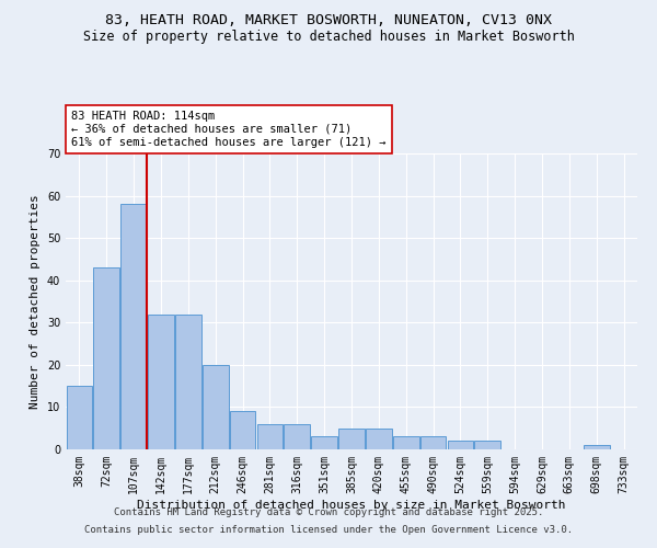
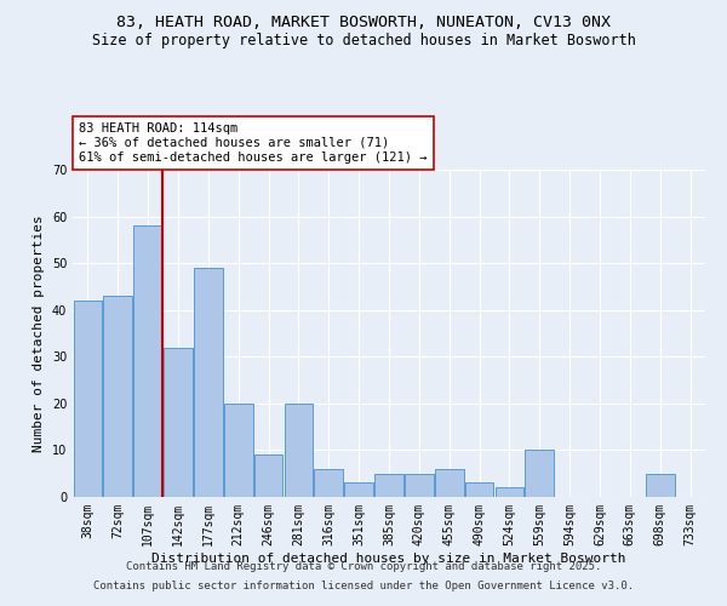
38sqm: 15 -> 42
177sqm: 32 -> 49
281sqm: 6 -> 20
455sqm: 3 -> 6
559sqm: 2 -> 10
698sqm: 1 -> 5
